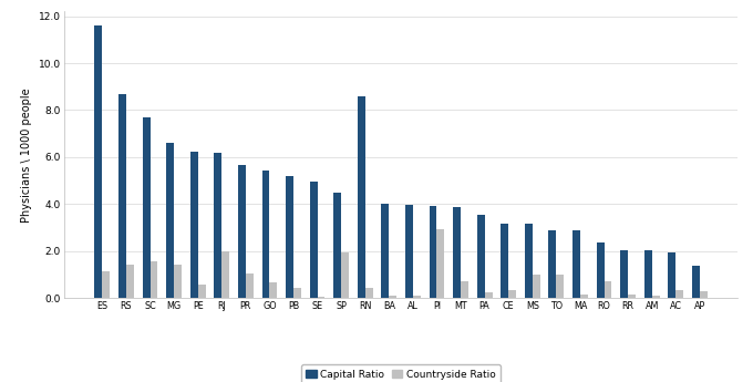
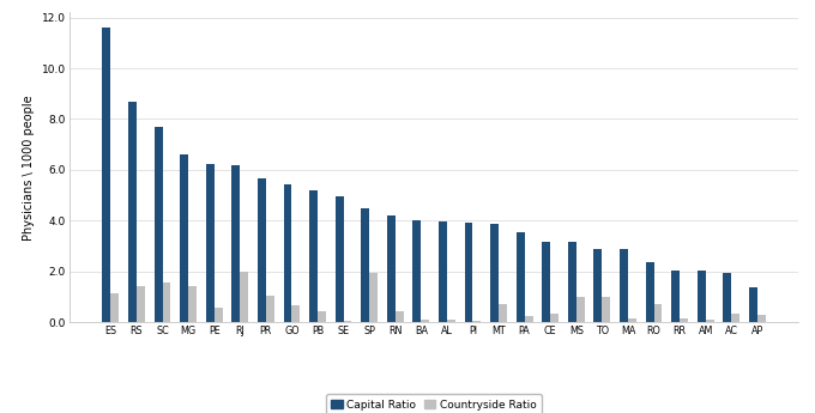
Capital Ratio/RN: 8.60 -> 4.20
Countryside Ratio/PI: 2.95 -> 0.05
